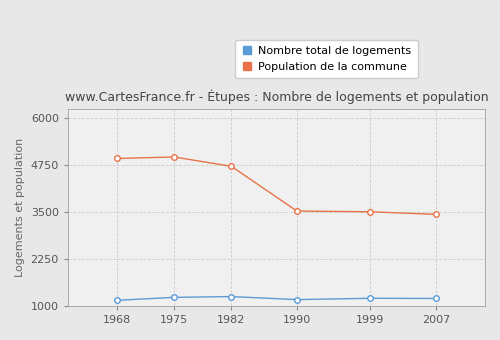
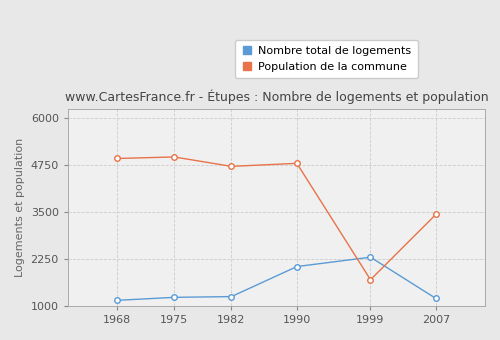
Nombre total de logements/1990: 1170 -> 2050
Population de la commune/1990: 3530 -> 4800
Nombre total de logements/1999: 1200 -> 2300
Population de la commune/1999: 3510 -> 1700
